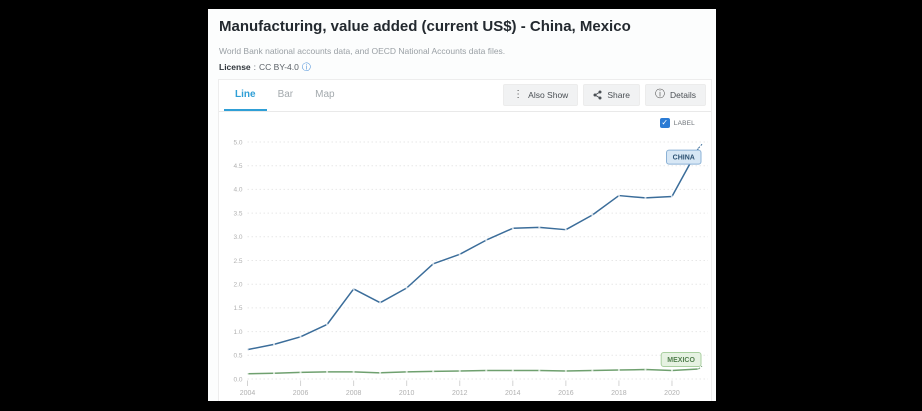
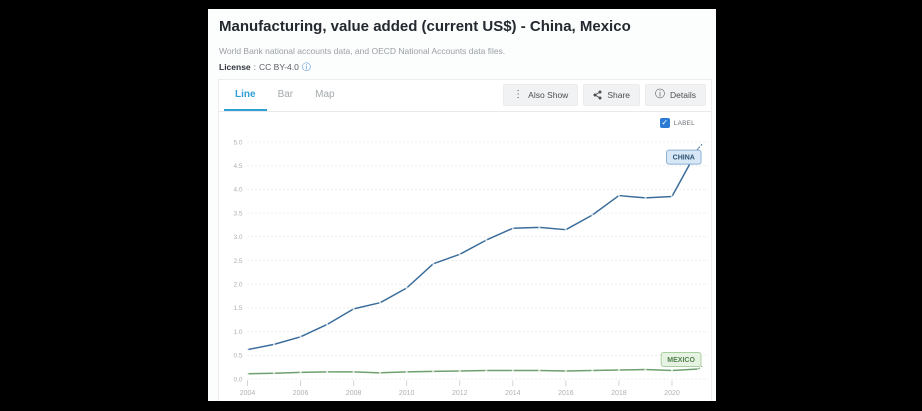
CHINA/2008: 1.9 -> 1.5
